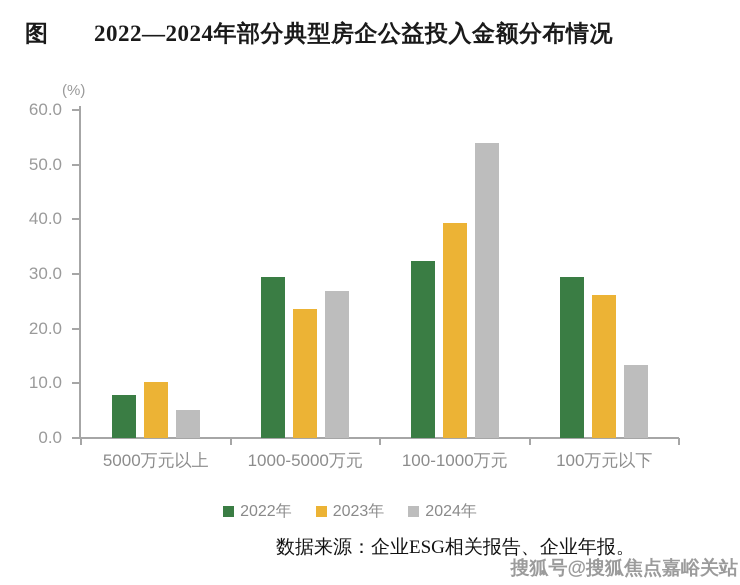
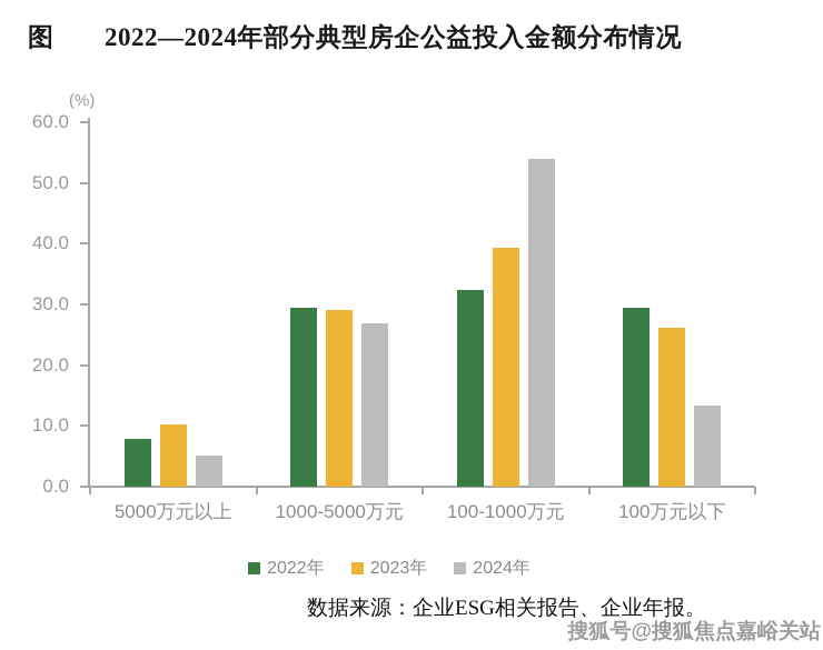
2023年/1000-5000万元: 24 -> 29
